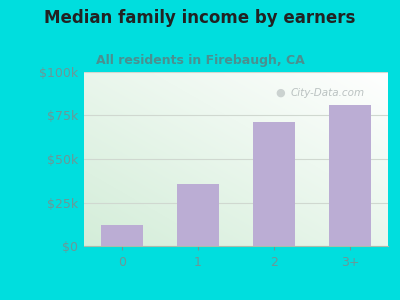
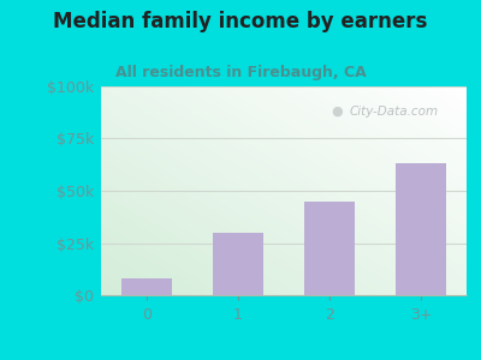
0: $12k -> $8k
1: $36k -> $30k
2: $71k -> $45k
3+: $81k -> $63k
